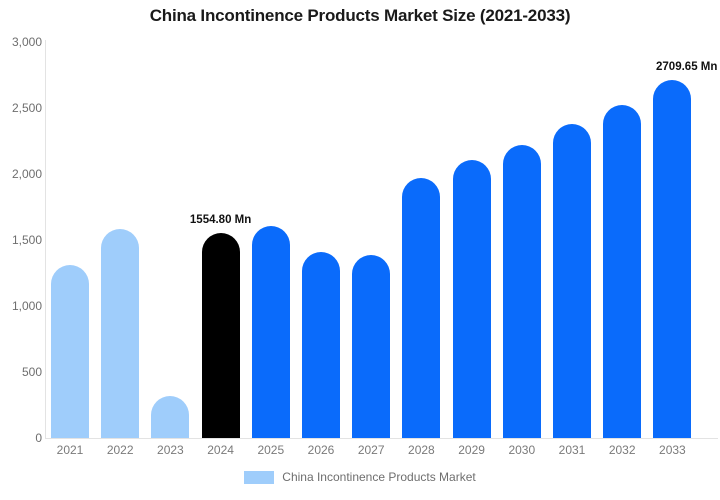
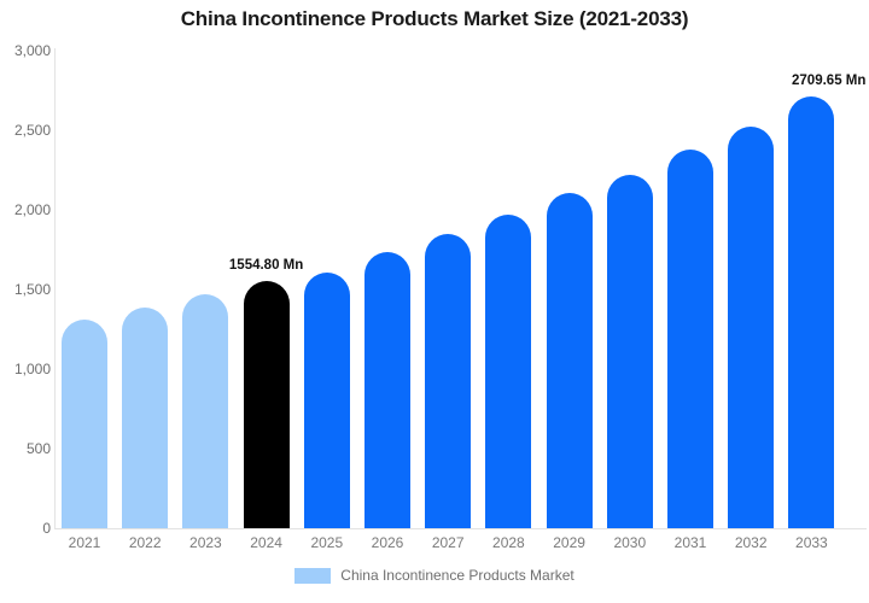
2022: 1580 -> 1390
2023: 320 -> 1470
2026: 1410 -> 1740
2027: 1390 -> 1850
